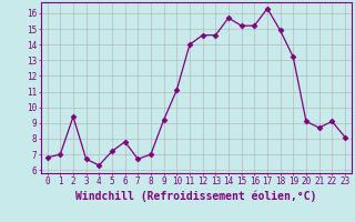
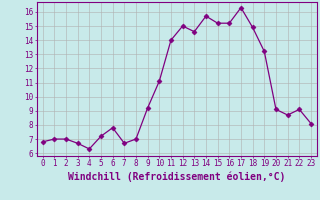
2: 9.4 -> 7.0
12: 14.6 -> 15.0
